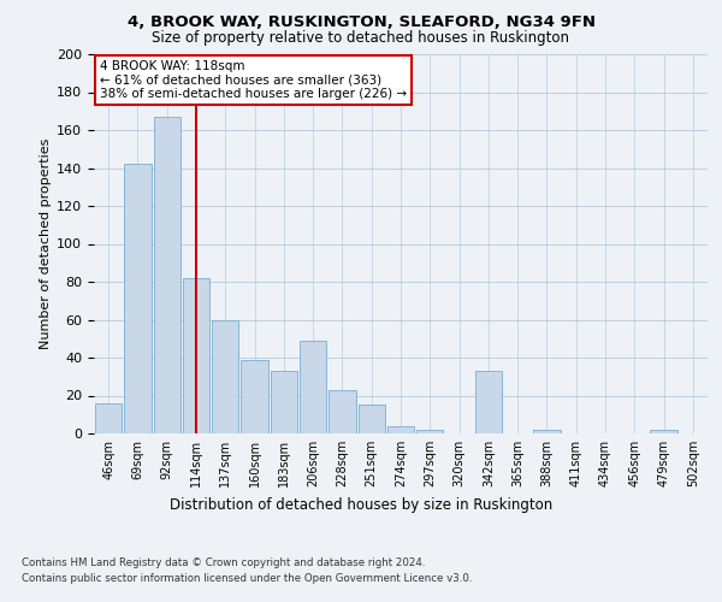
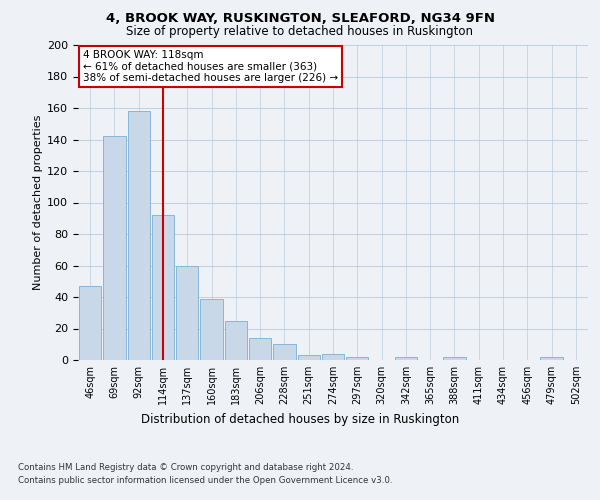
46sqm: 16 -> 47
92sqm: 167 -> 158
114sqm: 82 -> 92
183sqm: 33 -> 25
206sqm: 49 -> 14
228sqm: 23 -> 10
251sqm: 15 -> 3
342sqm: 33 -> 2
